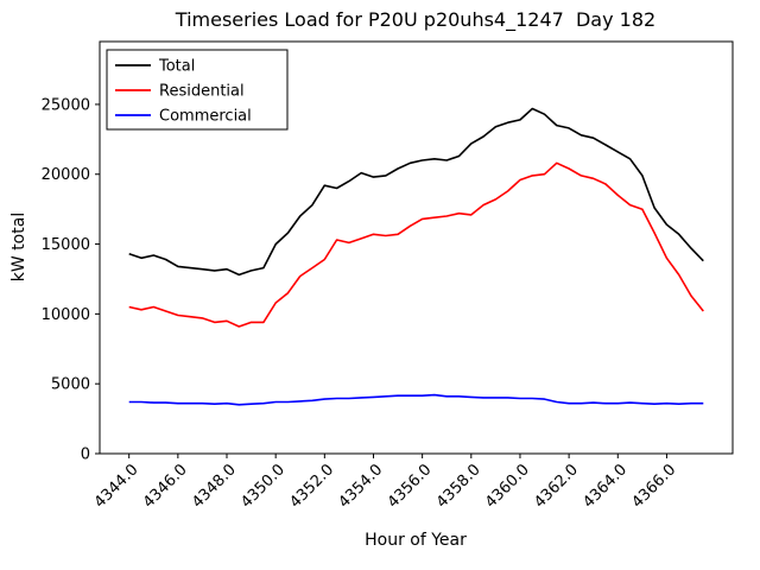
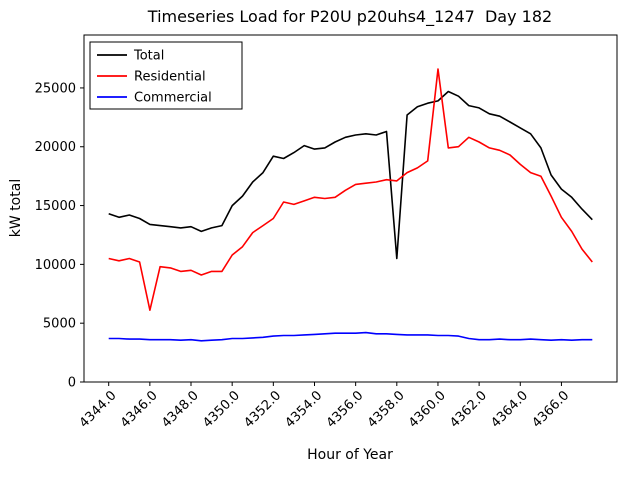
Residential/4346.0: 9900 -> 6100
Total/4358.0: 22200 -> 10500
Residential/4360.0: 19600 -> 26600
